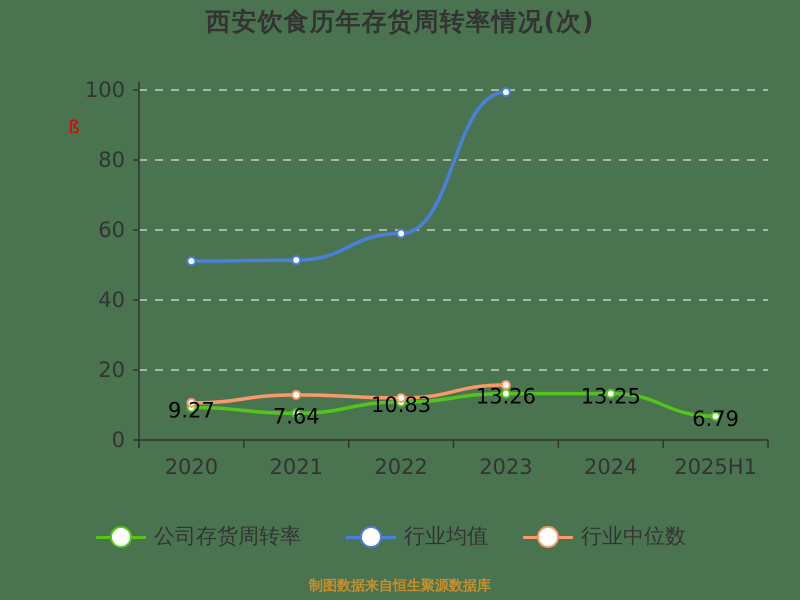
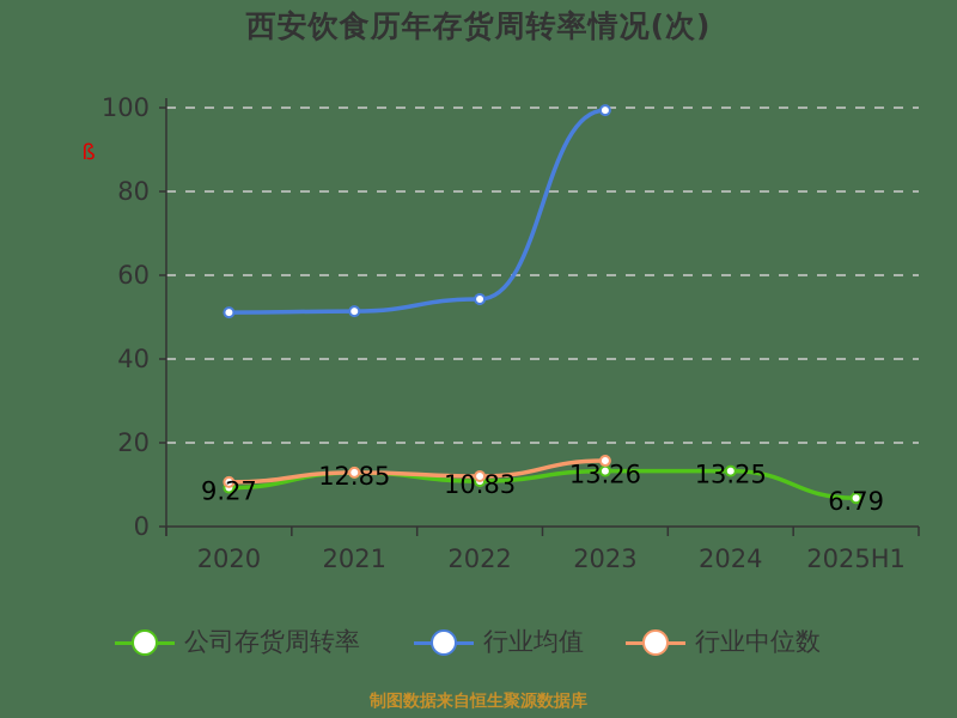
公司存货周转率/2021: 7.64 -> 12.85
行业均值/2022: 59 -> 54
